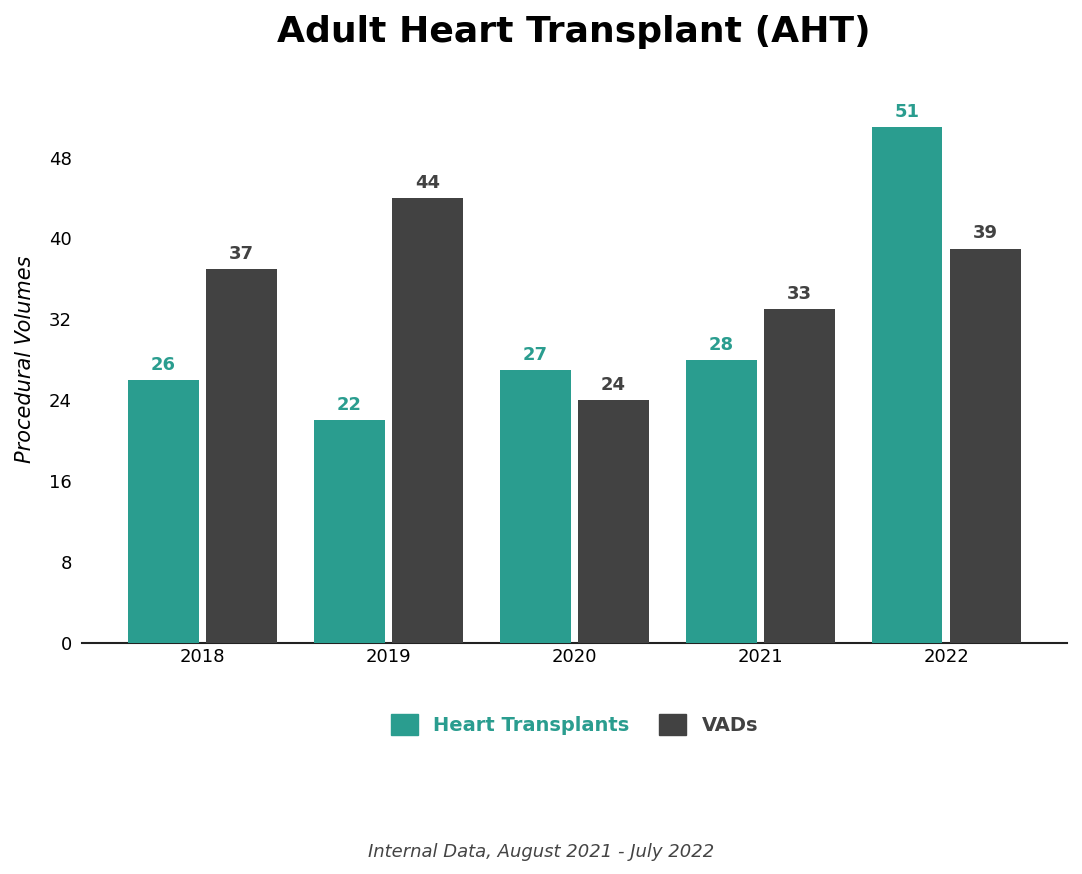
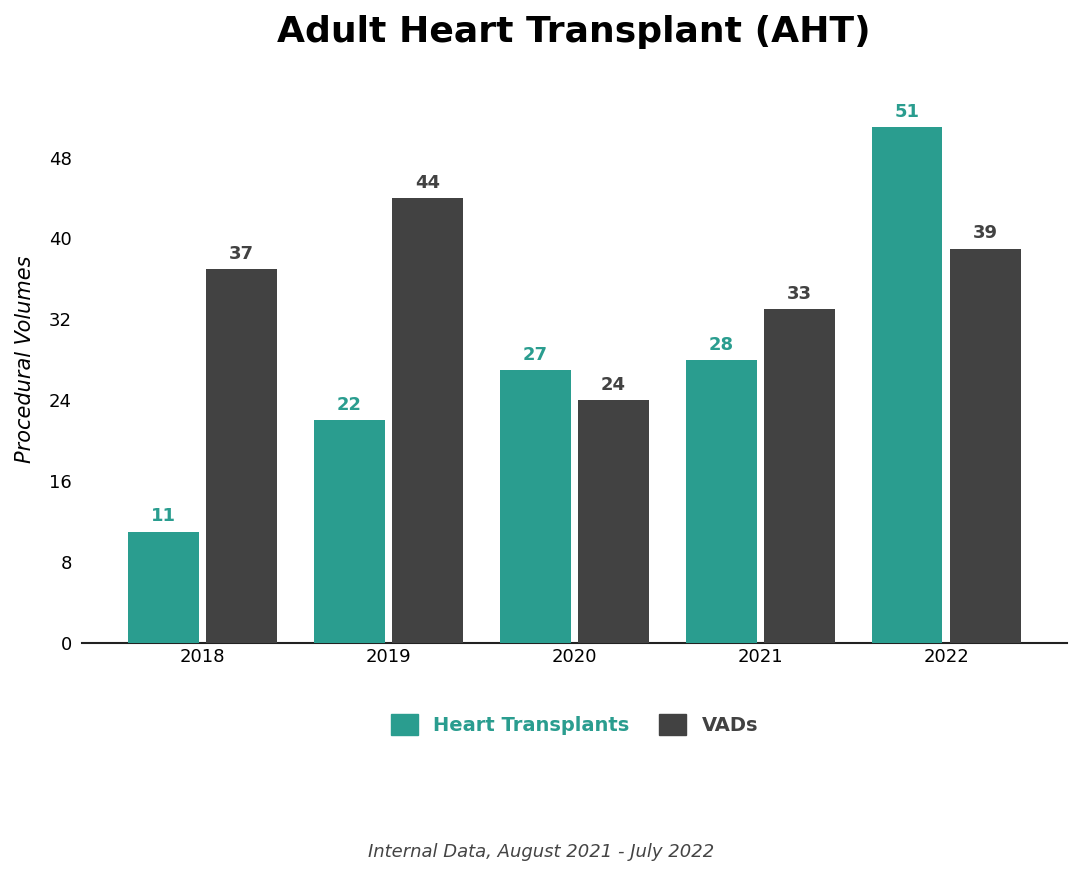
Heart Transplants/2018: 26 -> 11
